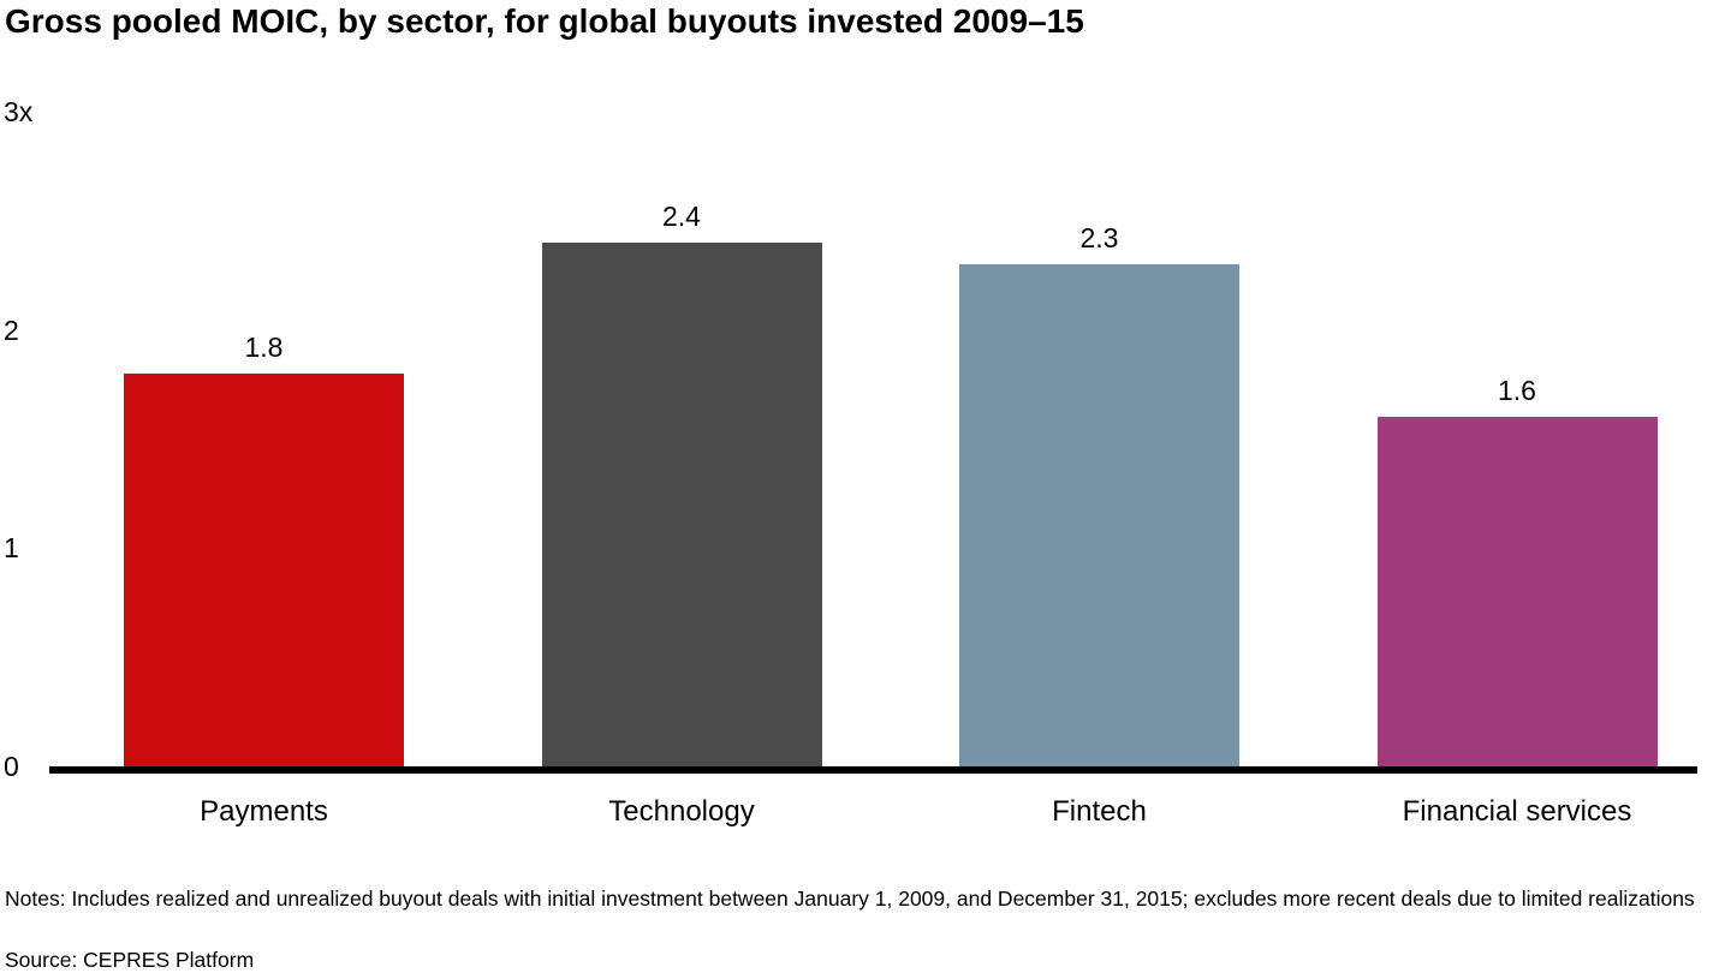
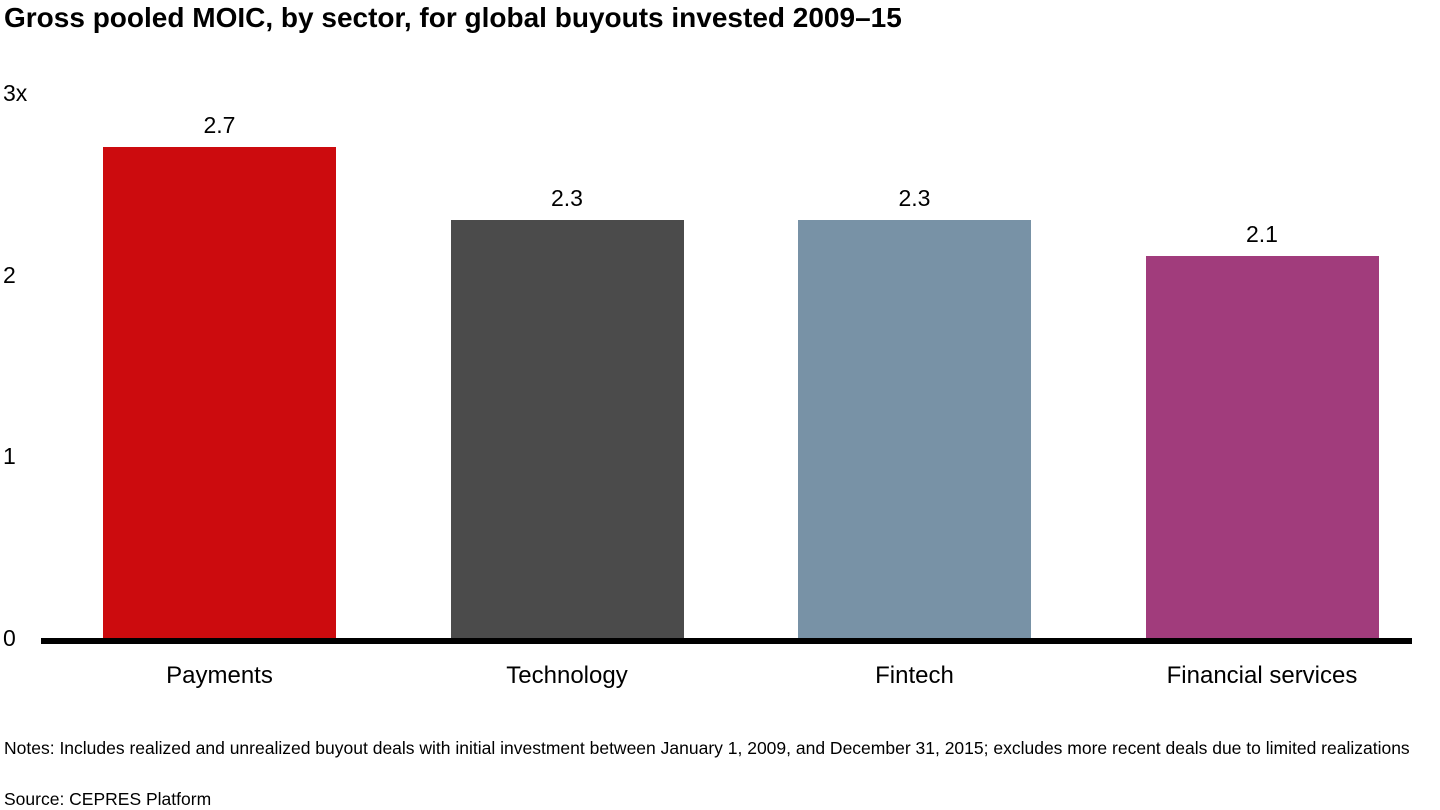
Payments: 1.8 -> 2.7
Technology: 2.4 -> 2.3
Financial services: 1.6 -> 2.1
